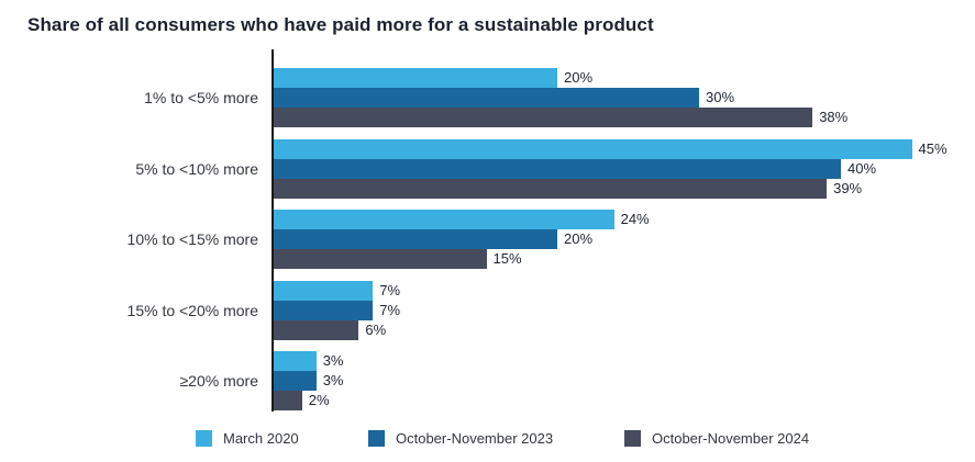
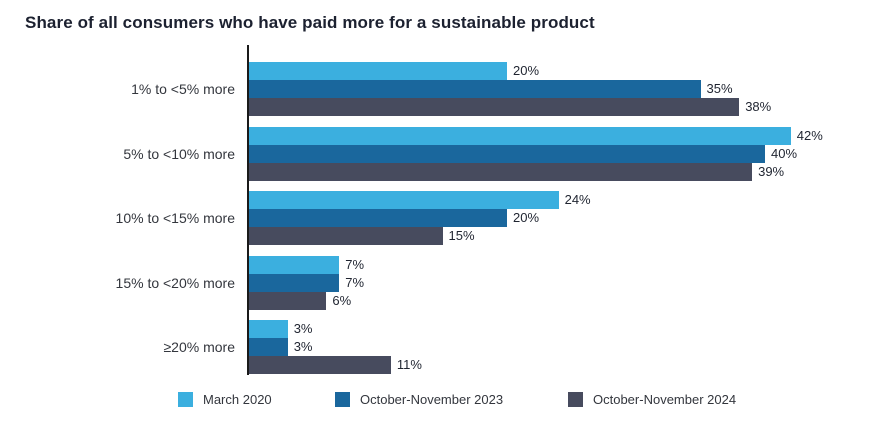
October-November 2023/1% to <5% more: 30% -> 35%
March 2020/5% to <10% more: 45% -> 42%
October-November 2024/≥20% more: 2% -> 11%
